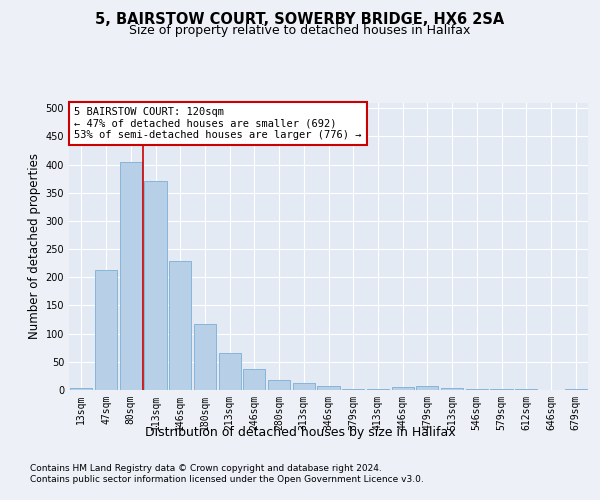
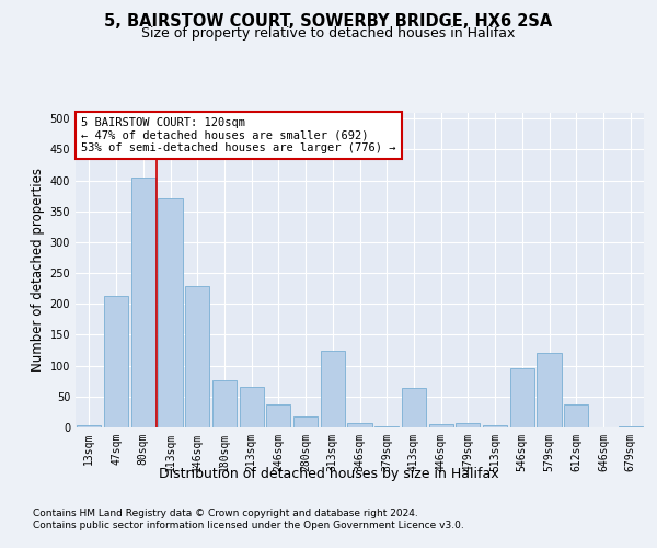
180sqm: 117 -> 76
313sqm: 13 -> 124
413sqm: 2 -> 64
546sqm: 2 -> 96
579sqm: 1 -> 120
612sqm: 2 -> 38
